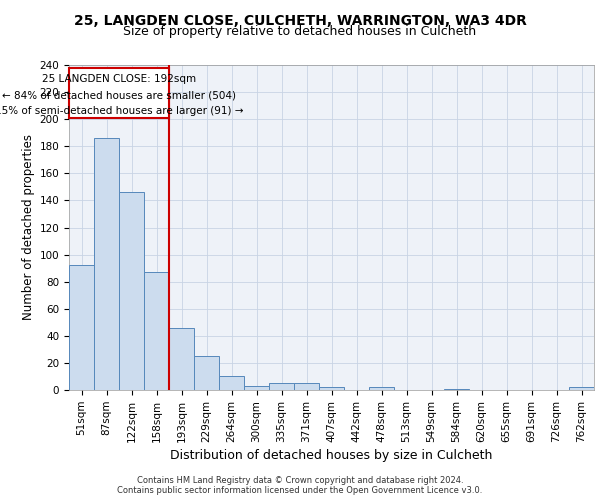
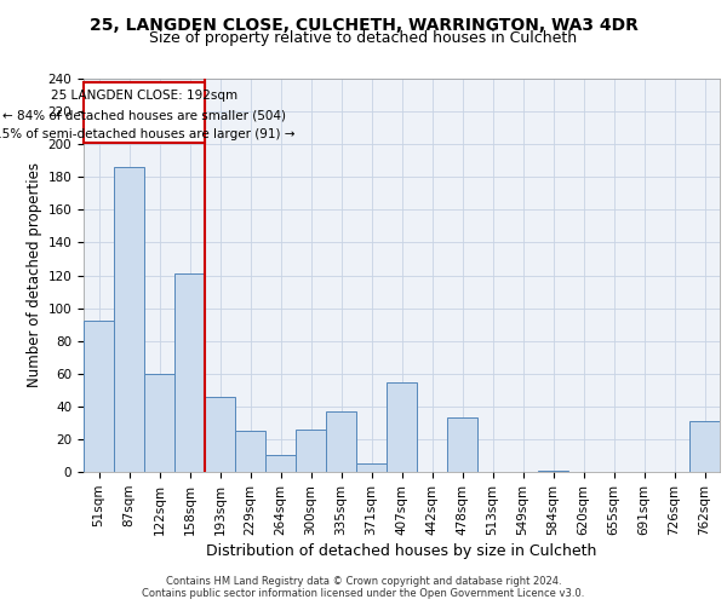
122sqm: 146 -> 60
158sqm: 87 -> 121
300sqm: 3 -> 26
335sqm: 5 -> 37
407sqm: 2 -> 55
478sqm: 2 -> 33
762sqm: 2 -> 31
